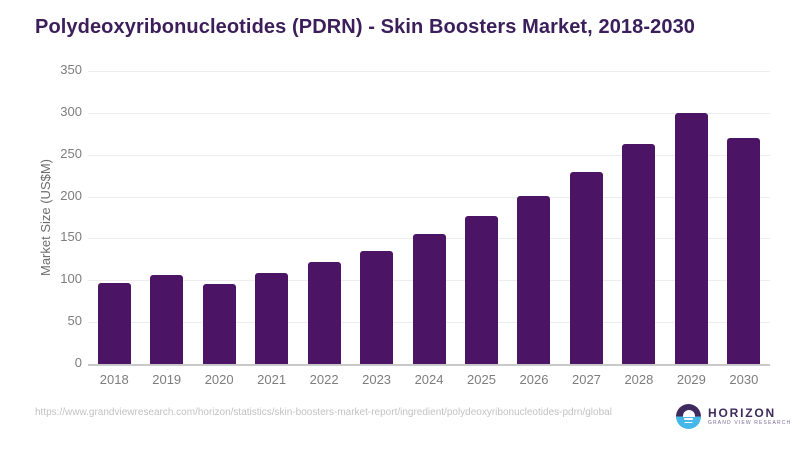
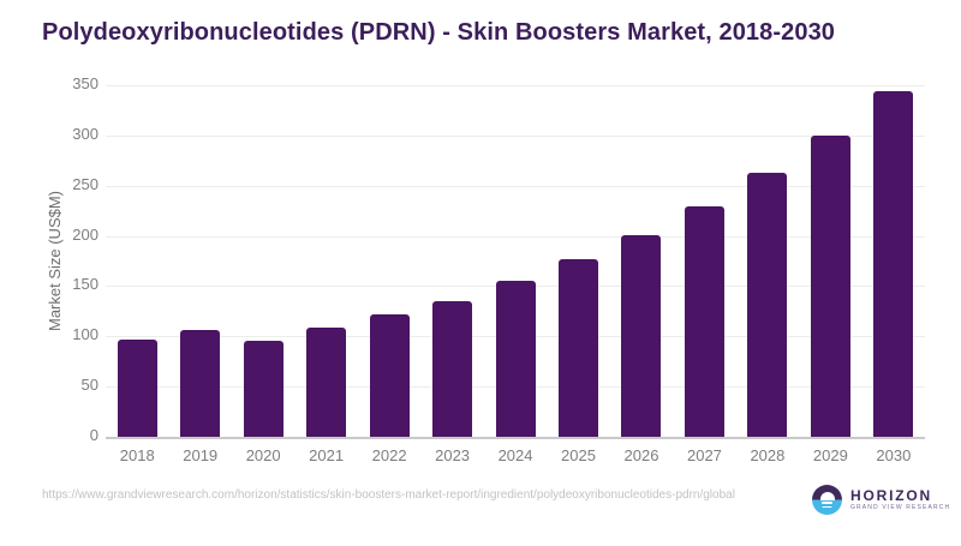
2030: 270 -> 340
